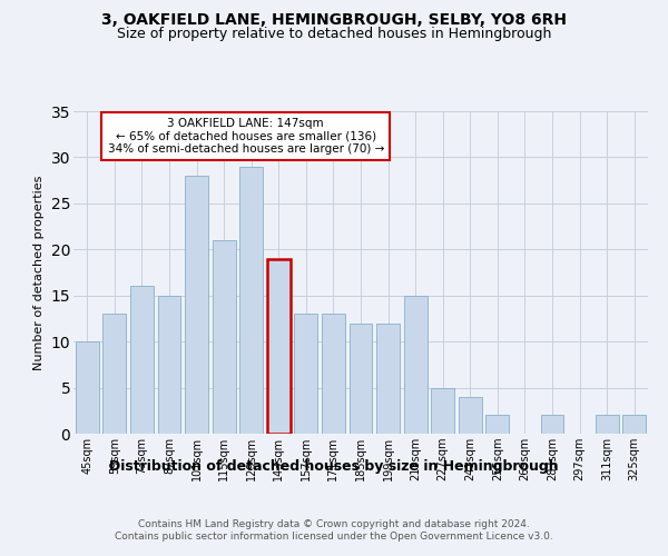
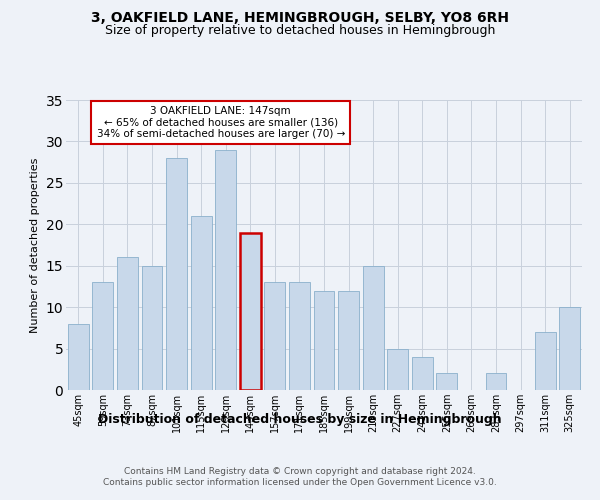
45sqm: 10 -> 8
311sqm: 2 -> 7
325sqm: 2 -> 10
